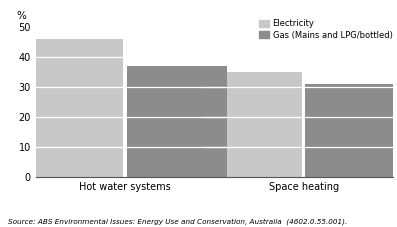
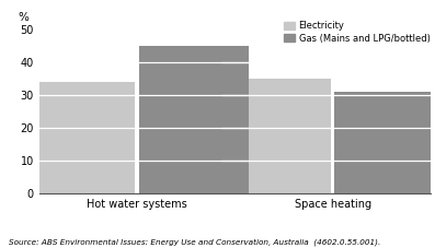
Electricity/Hot water systems: 46 -> 34
Gas (Mains and LPG/bottled)/Hot water systems: 37 -> 45
